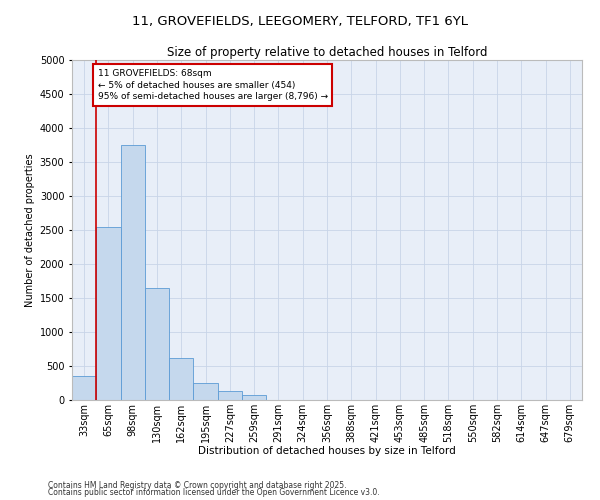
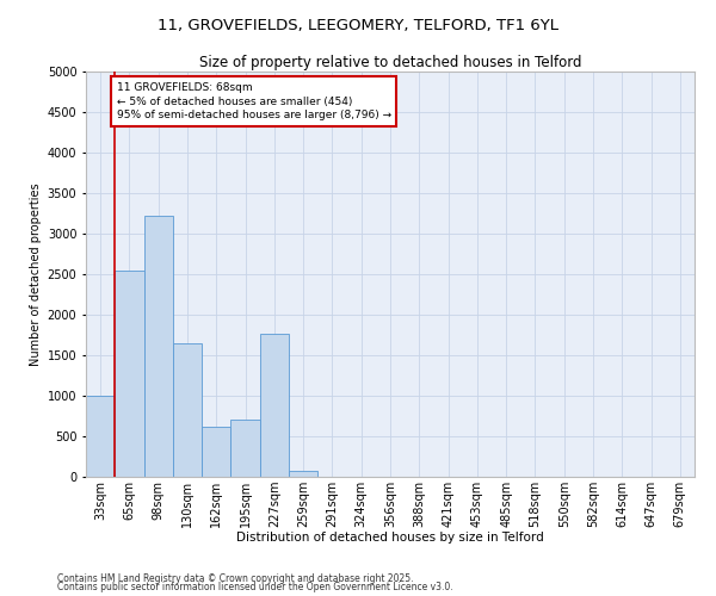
33sqm: 350 -> 1000
98sqm: 3750 -> 3220
195sqm: 250 -> 700
227sqm: 130 -> 1760
